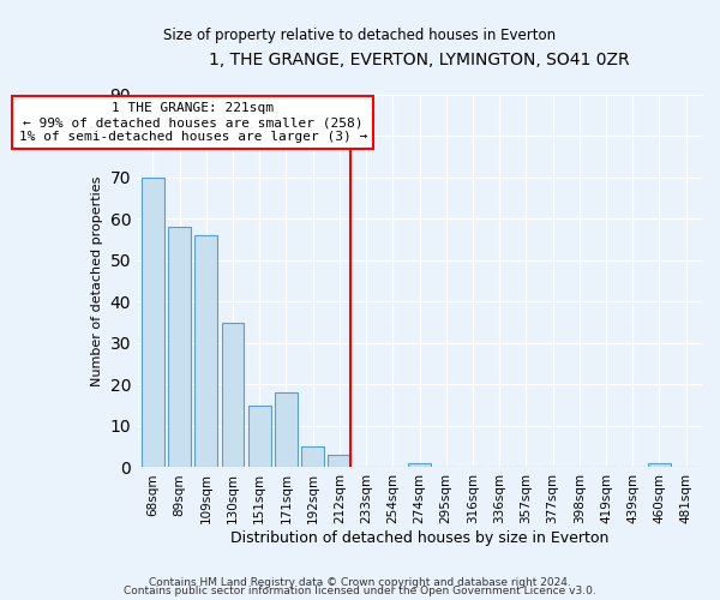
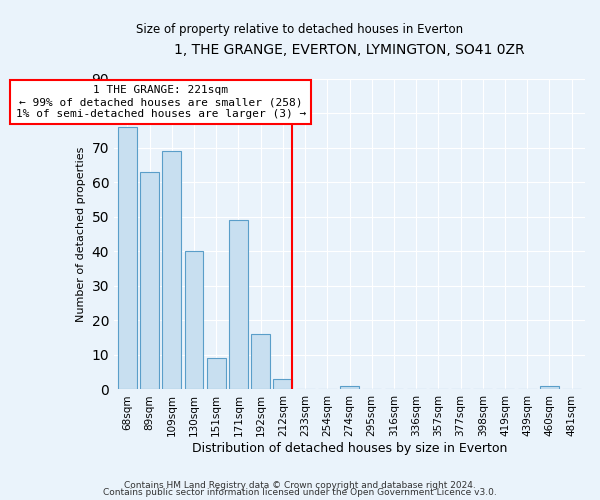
68sqm: 70 -> 76
89sqm: 58 -> 63
109sqm: 56 -> 69
130sqm: 35 -> 40
151sqm: 15 -> 9
171sqm: 18 -> 49
192sqm: 5 -> 16
